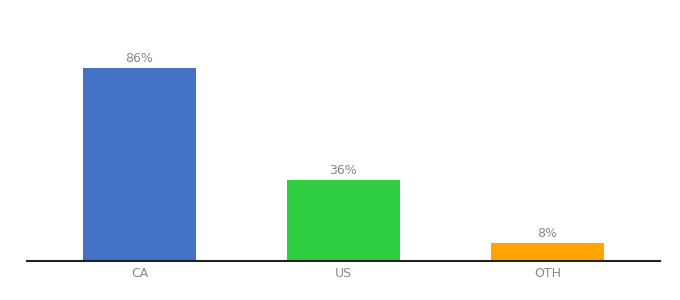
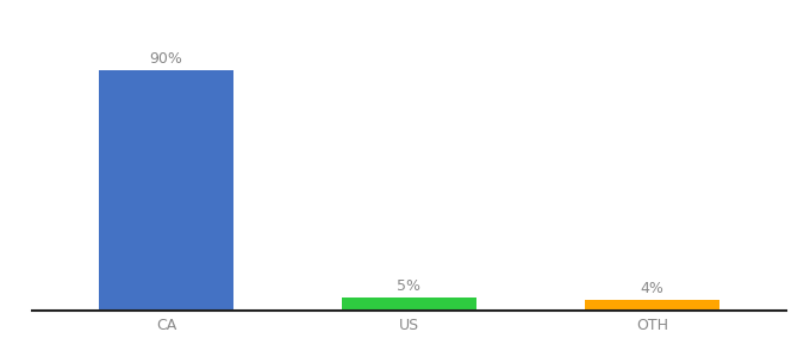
CA: 86% -> 90%
US: 36% -> 5%
OTH: 8% -> 4%
